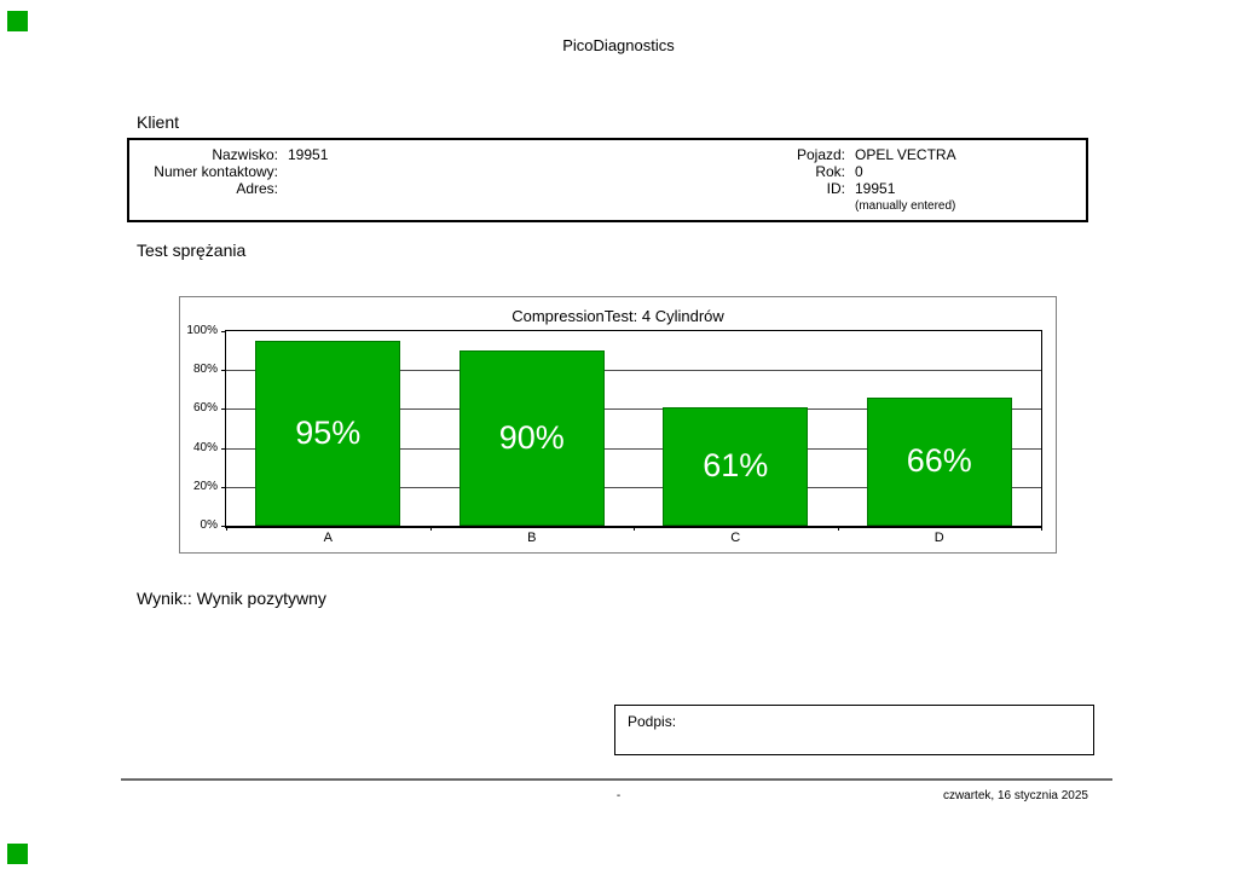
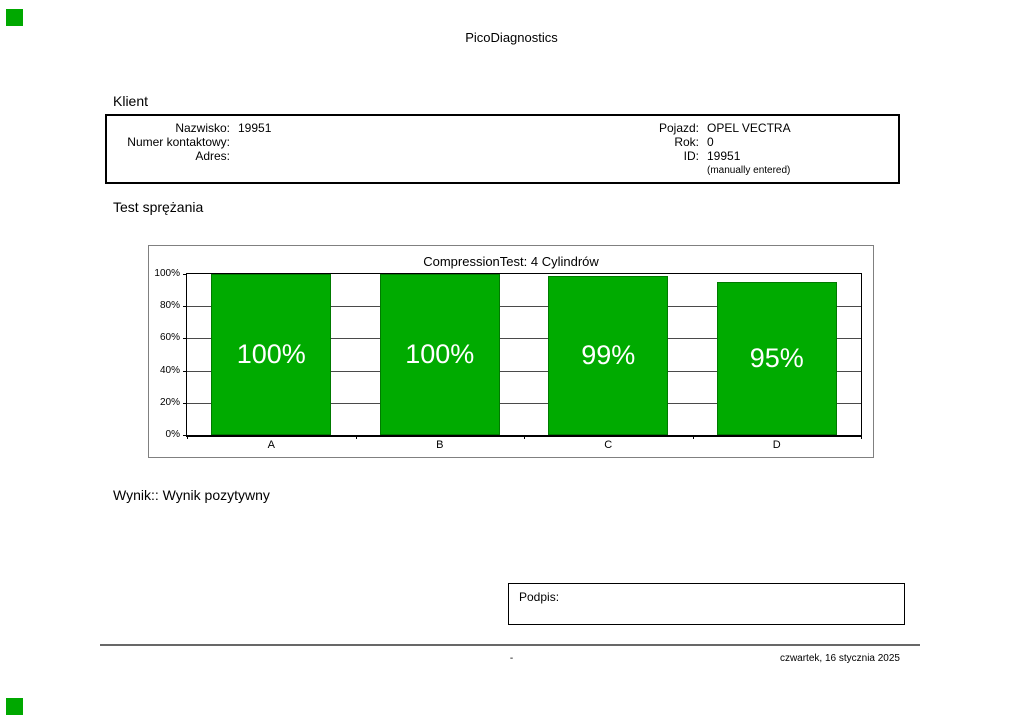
A: 95% -> 100%
B: 90% -> 100%
C: 61% -> 99%
D: 66% -> 95%
